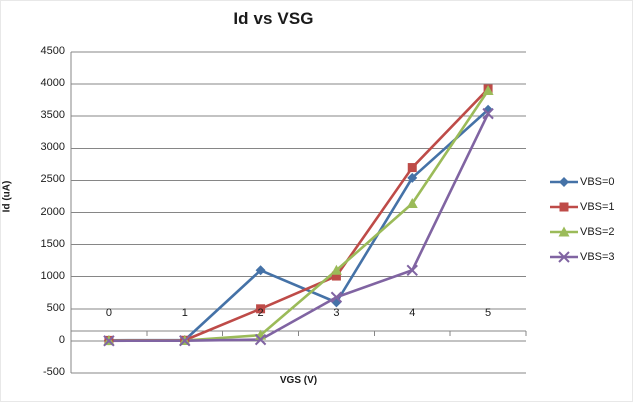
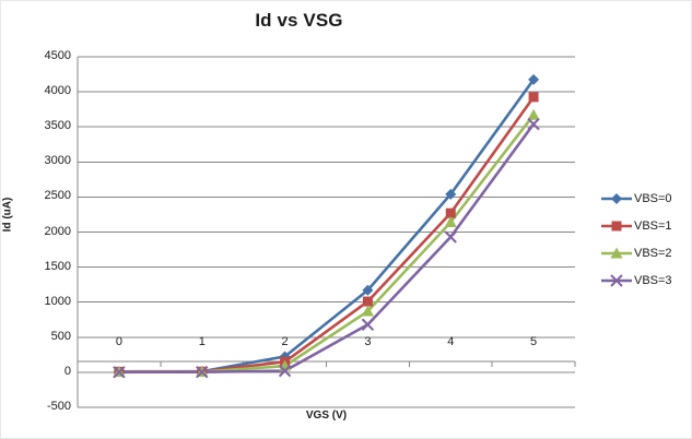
VBS=0/2: 1100 -> 200
VBS=1/2: 500 -> 200
VBS=0/3: 600 -> 1200
VBS=2/3: 1100 -> 900
VBS=1/4: 2700 -> 2300
VBS=3/4: 1100 -> 1900
VBS=0/5: 3600 -> 4200
VBS=2/5: 3900 -> 3700
